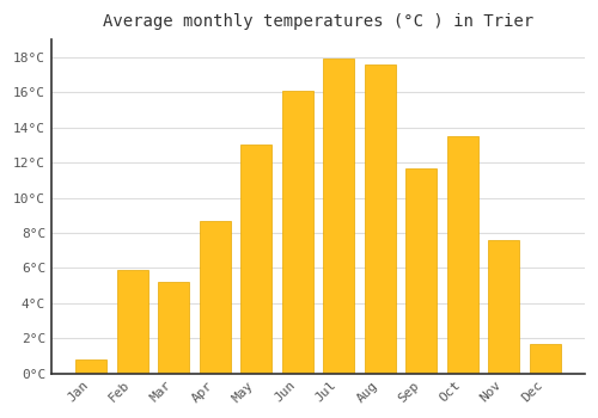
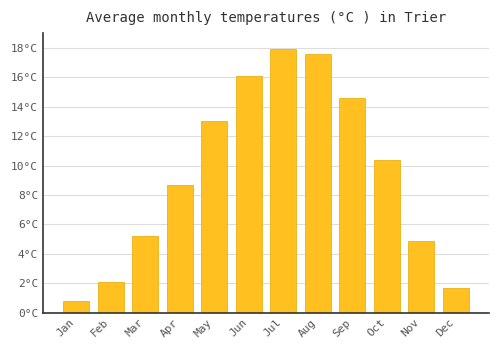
Feb: 5.9°C -> 2.1°C
Sep: 11.7°C -> 14.6°C
Oct: 13.5°C -> 10.4°C
Nov: 7.6°C -> 4.9°C
